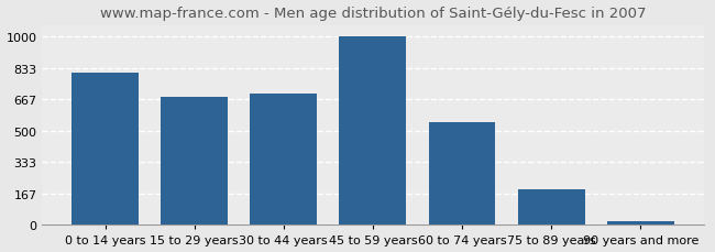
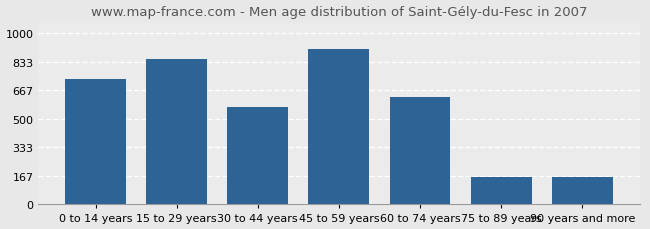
0 to 14 years: 810 -> 730
15 to 29 years: 680 -> 850
30 to 44 years: 700 -> 570
45 to 59 years: 1000 -> 910
60 to 74 years: 540 -> 630
75 to 89 years: 190 -> 160
90 years and more: 20 -> 160
